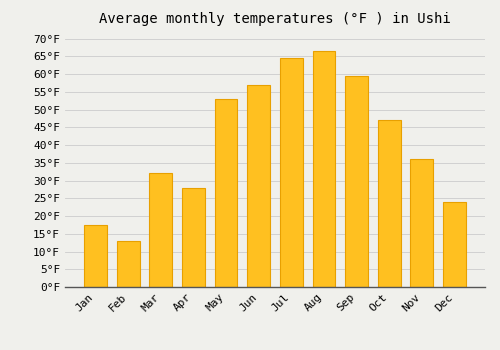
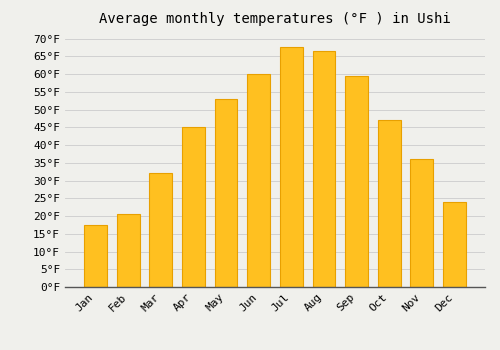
Feb: 13.0°F -> 20.5°F
Apr: 28.0°F -> 45.0°F
Jun: 57.0°F -> 60.0°F
Jul: 64.5°F -> 67.5°F
